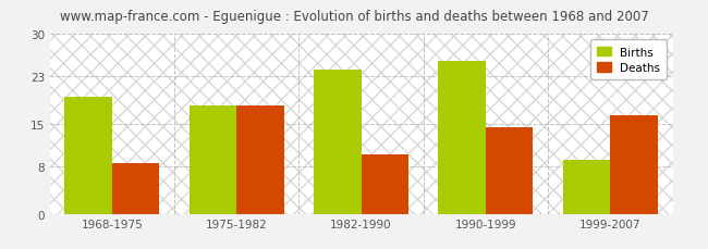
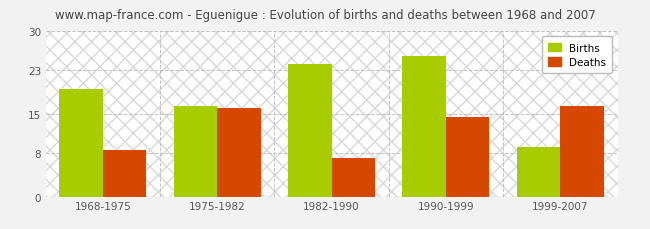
Births/1975-1982: 18.0 -> 16.5
Deaths/1975-1982: 18.0 -> 16.0
Deaths/1982-1990: 10.0 -> 7.0
